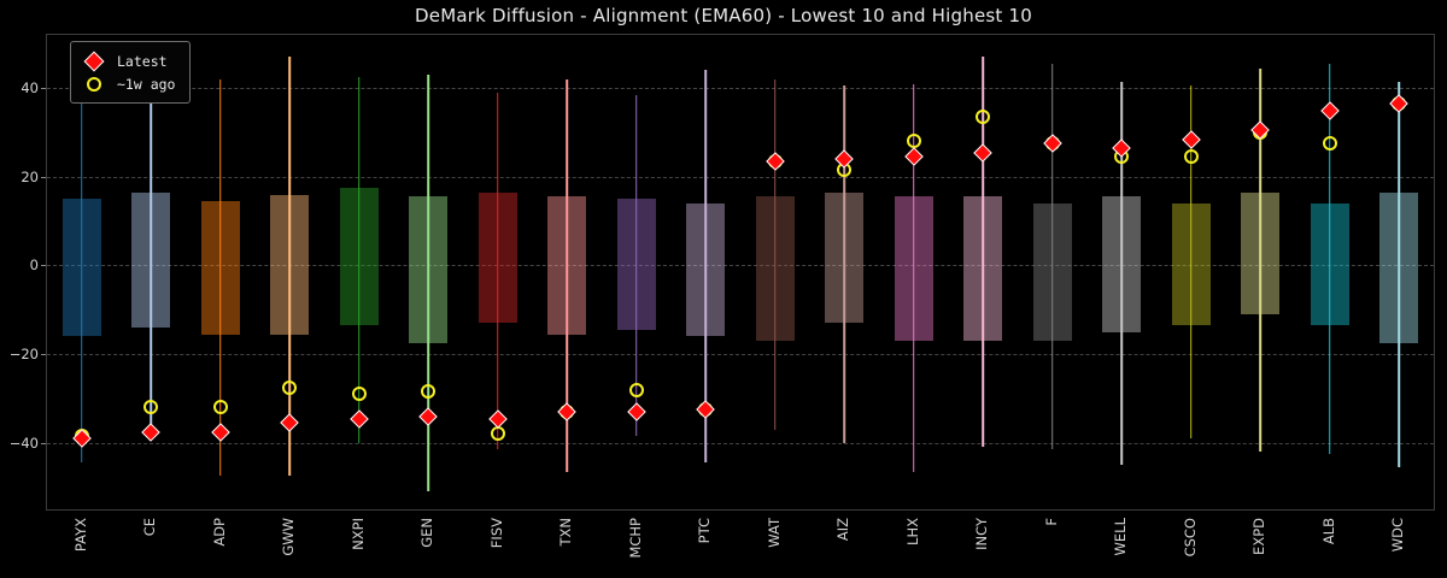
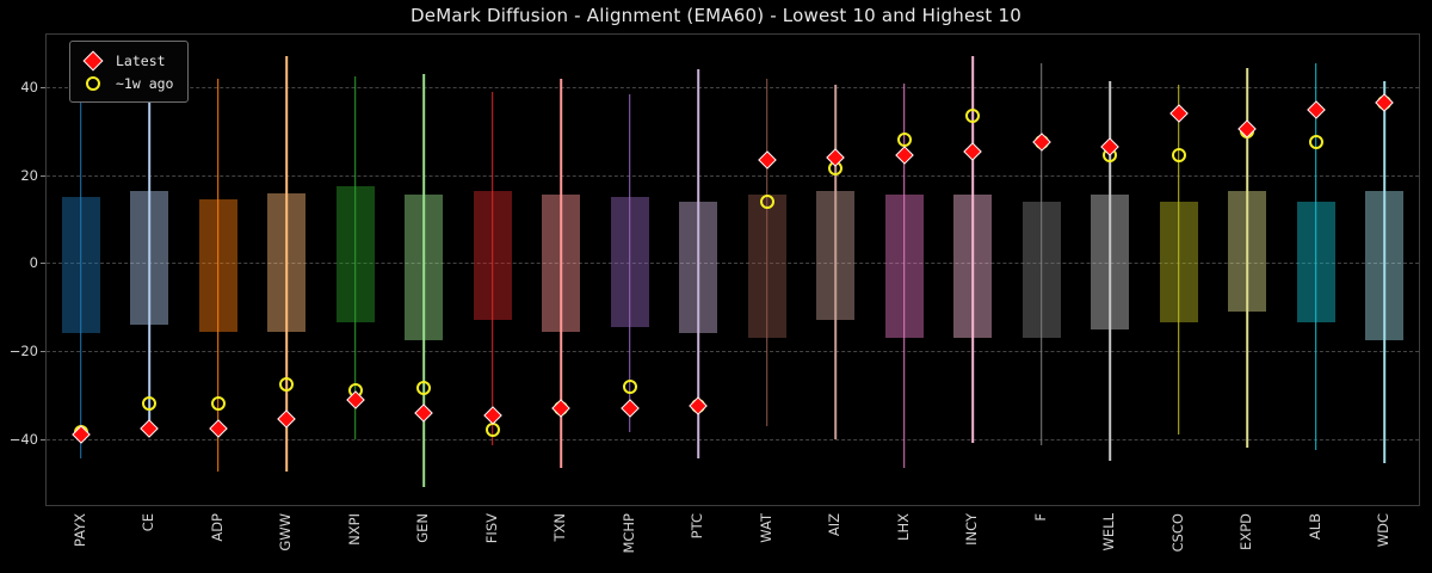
Latest/NXPI: -34 -> -31
~1w ago/WAT: 24 -> 14
Latest/CSCO: 28 -> 34
